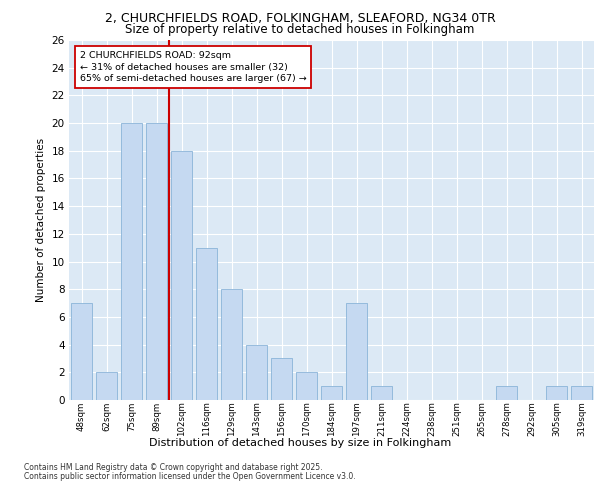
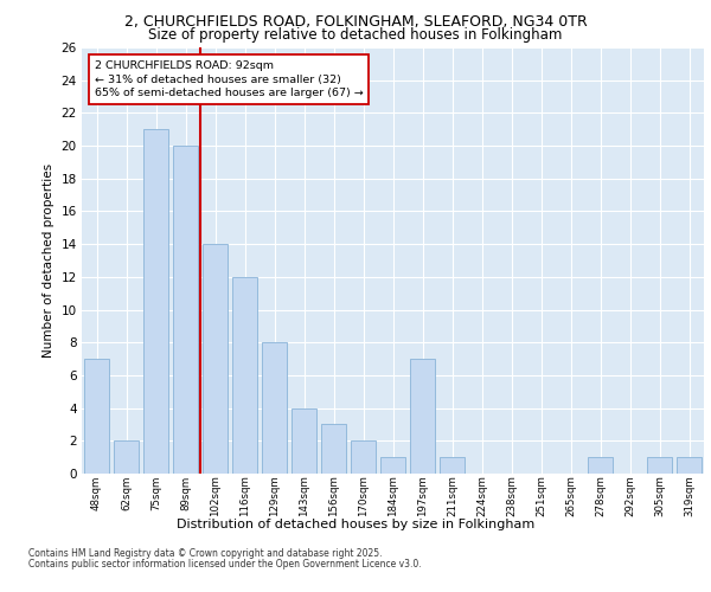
75sqm: 20 -> 21
102sqm: 18 -> 14
116sqm: 11 -> 12
